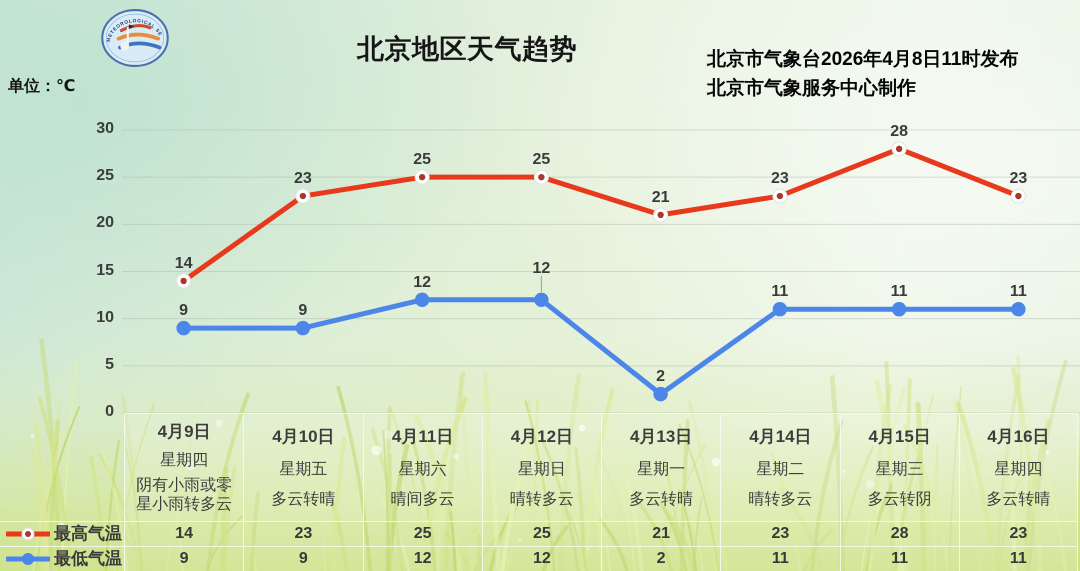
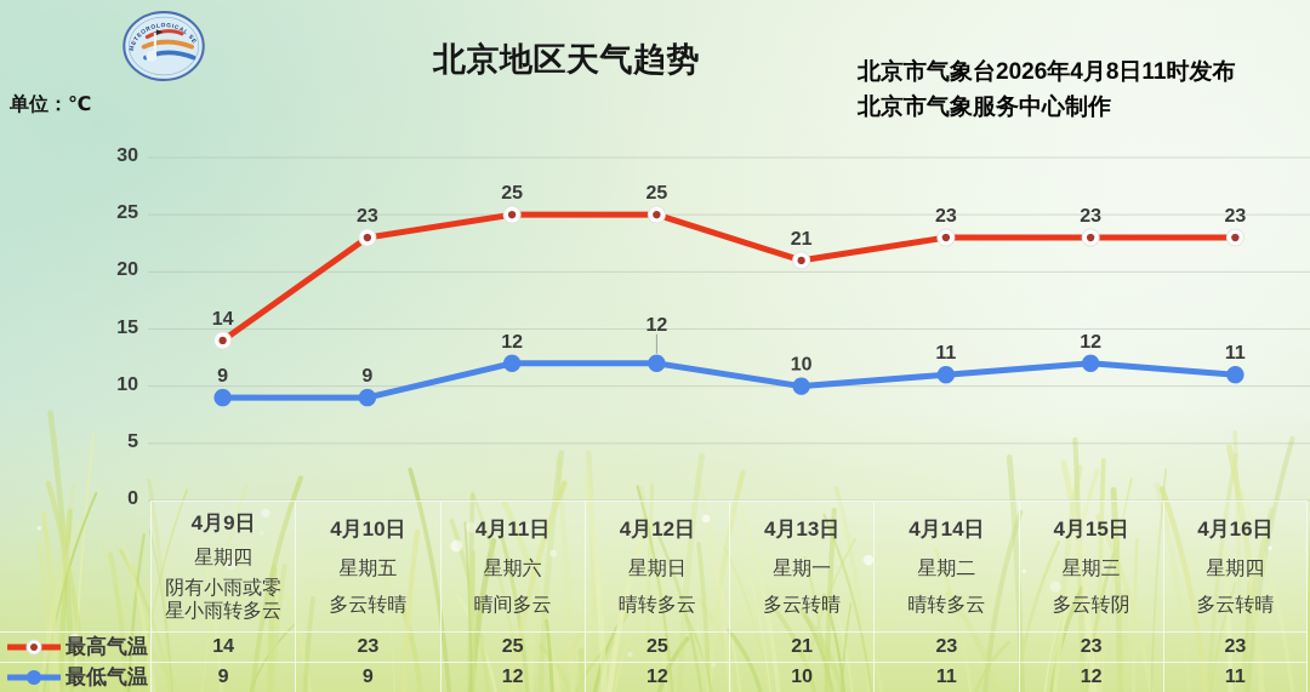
最低气温/4月13日: 2 -> 10
最高气温/4月15日: 28 -> 23
最低气温/4月15日: 11 -> 12
